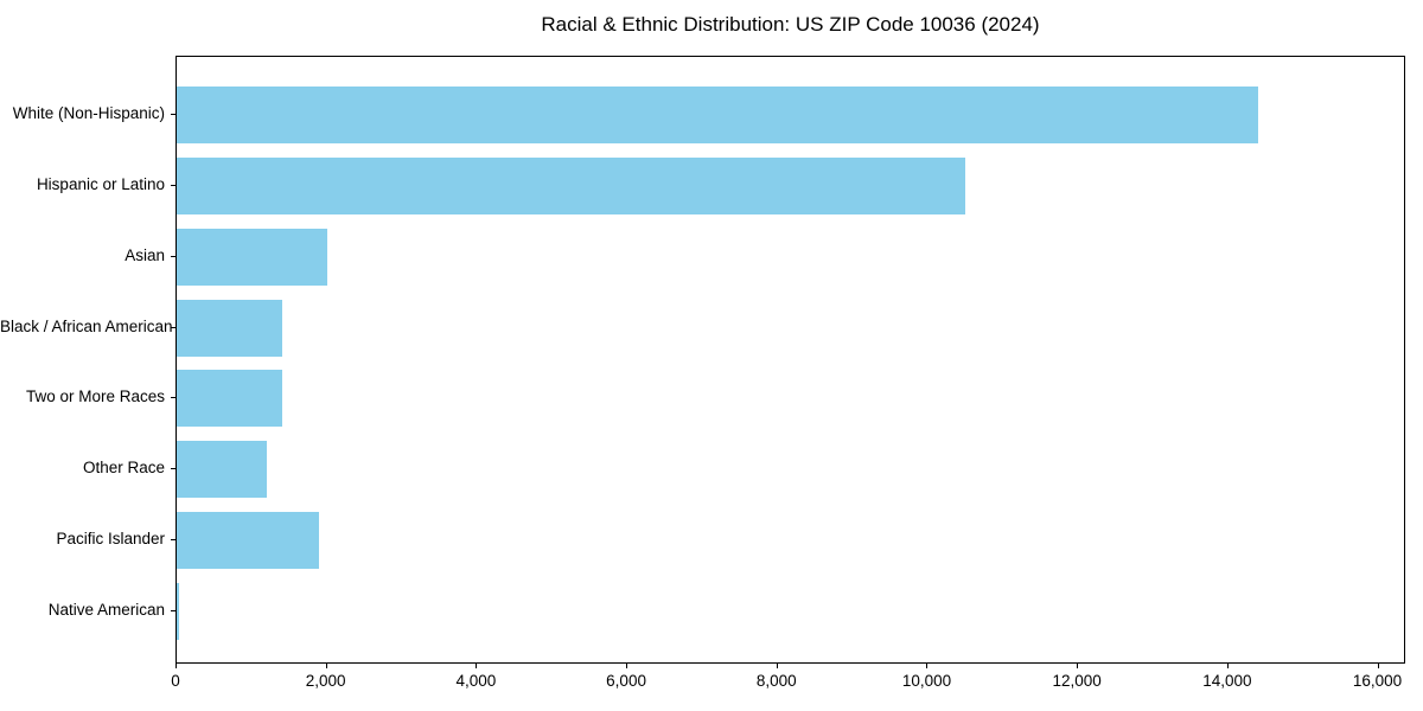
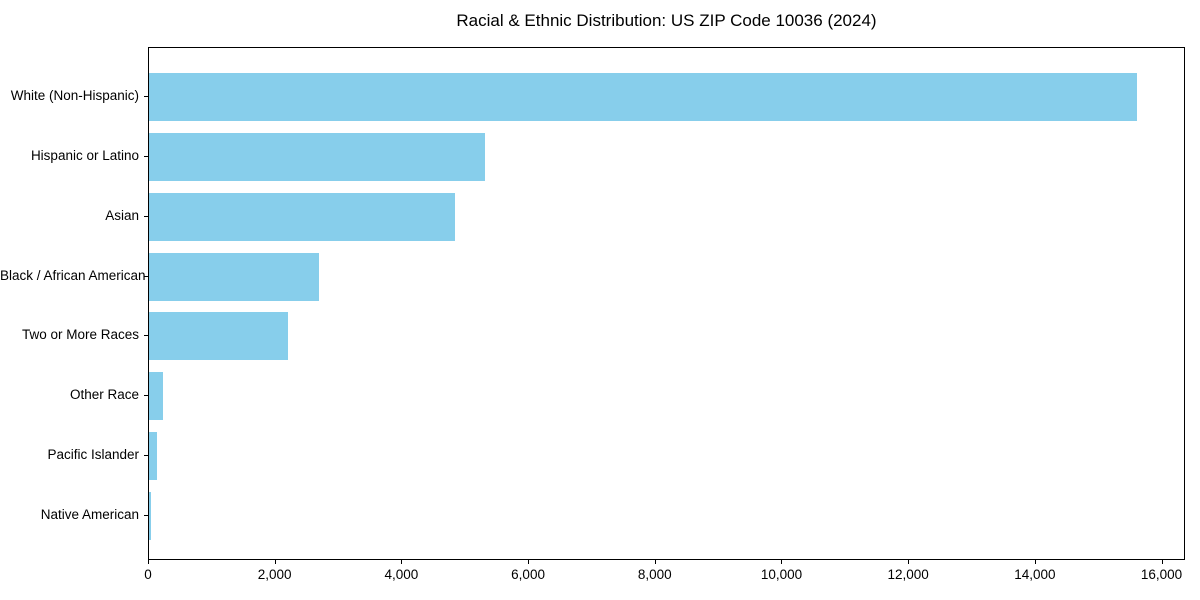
White (Non-Hispanic): 14400 -> 15600
Hispanic or Latino: 10500 -> 5300
Asian: 2000 -> 4800
Black / African American: 1400 -> 2700
Two or More Races: 1400 -> 2200
Other Race: 1200 -> 200
Pacific Islander: 1900 -> 100
